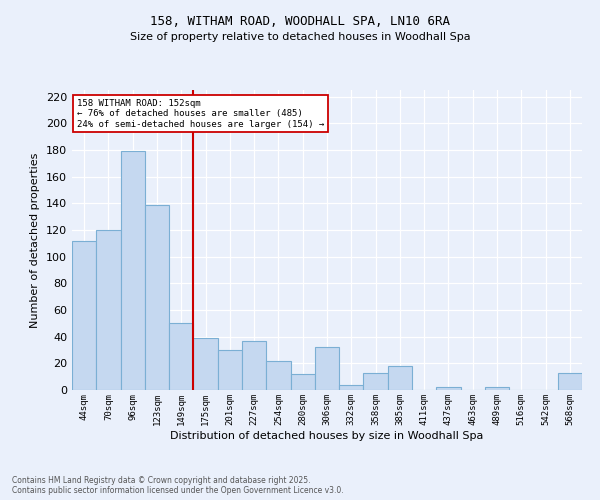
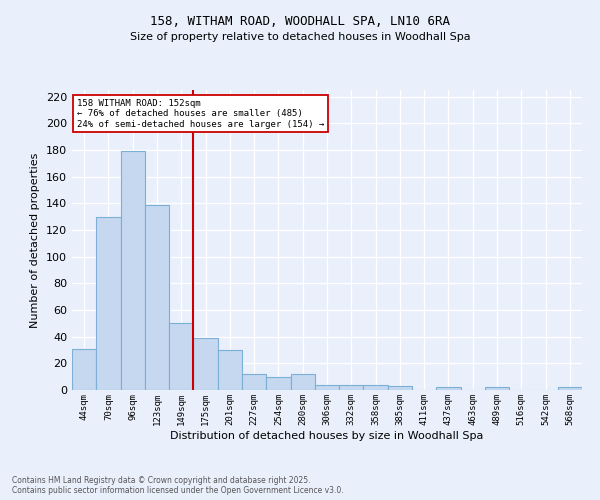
44sqm: 112 -> 31
70sqm: 120 -> 130
227sqm: 37 -> 12
254sqm: 22 -> 10
306sqm: 32 -> 4
358sqm: 13 -> 4
385sqm: 18 -> 3
568sqm: 13 -> 2
